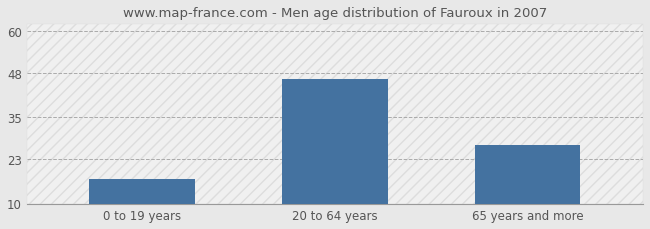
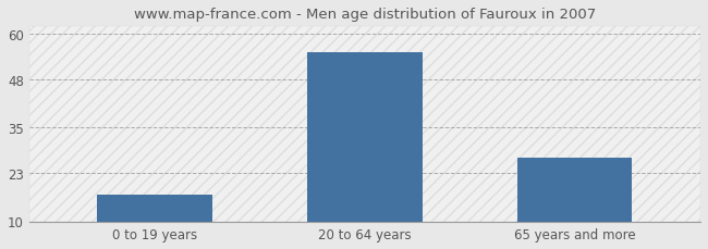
20 to 64 years: 46 -> 55
